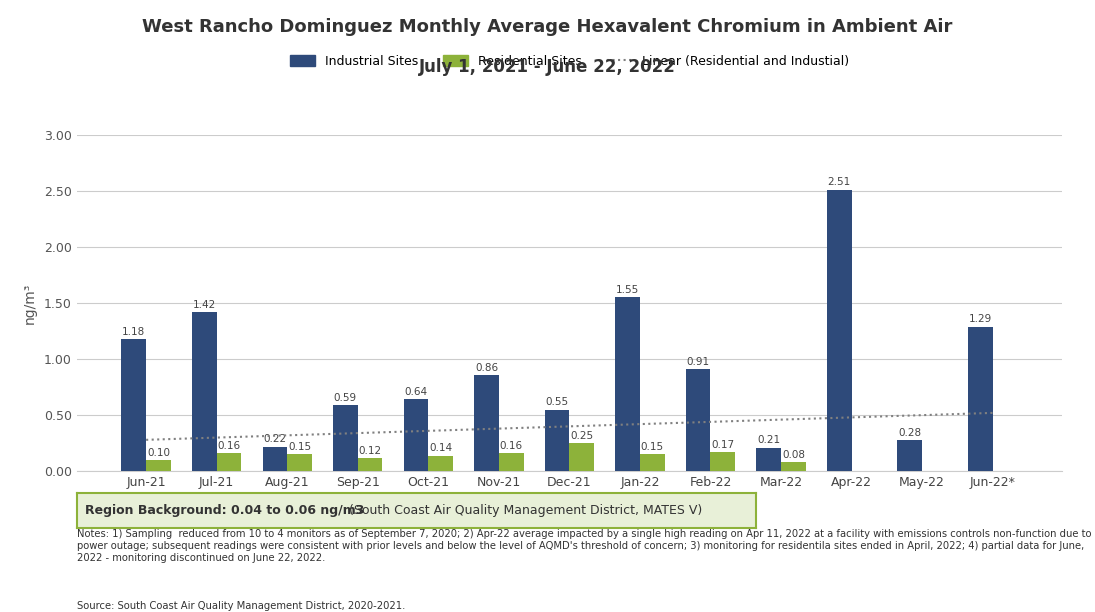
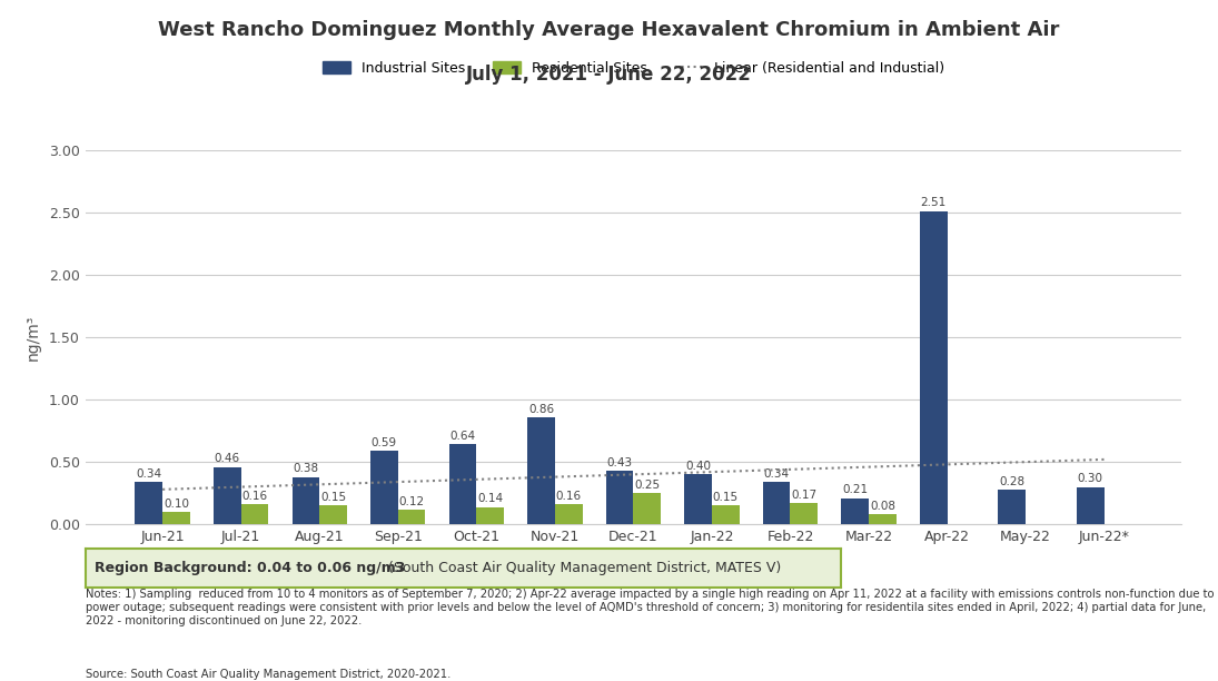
Industrial Sites/Jun-21: 1.18 -> 0.34
Industrial Sites/Jul-21: 1.42 -> 0.46
Industrial Sites/Aug-21: 0.22 -> 0.38
Industrial Sites/Dec-21: 0.55 -> 0.43
Industrial Sites/Jan-22: 1.55 -> 0.40
Industrial Sites/Feb-22: 0.91 -> 0.34
Industrial Sites/Jun-22*: 1.29 -> 0.30
